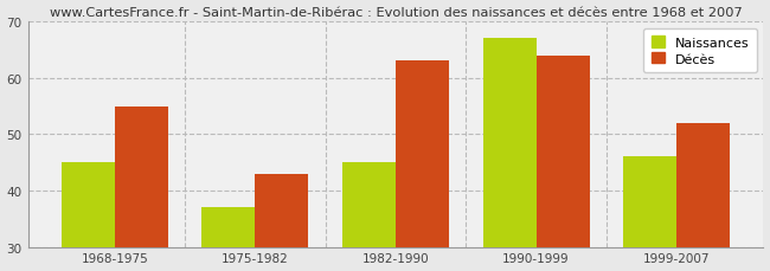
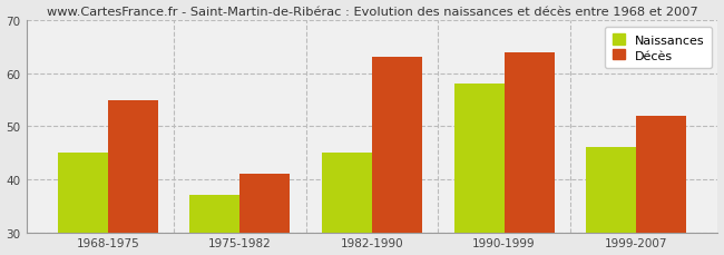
Décès/1975-1982: 43 -> 41
Naissances/1990-1999: 67 -> 58
